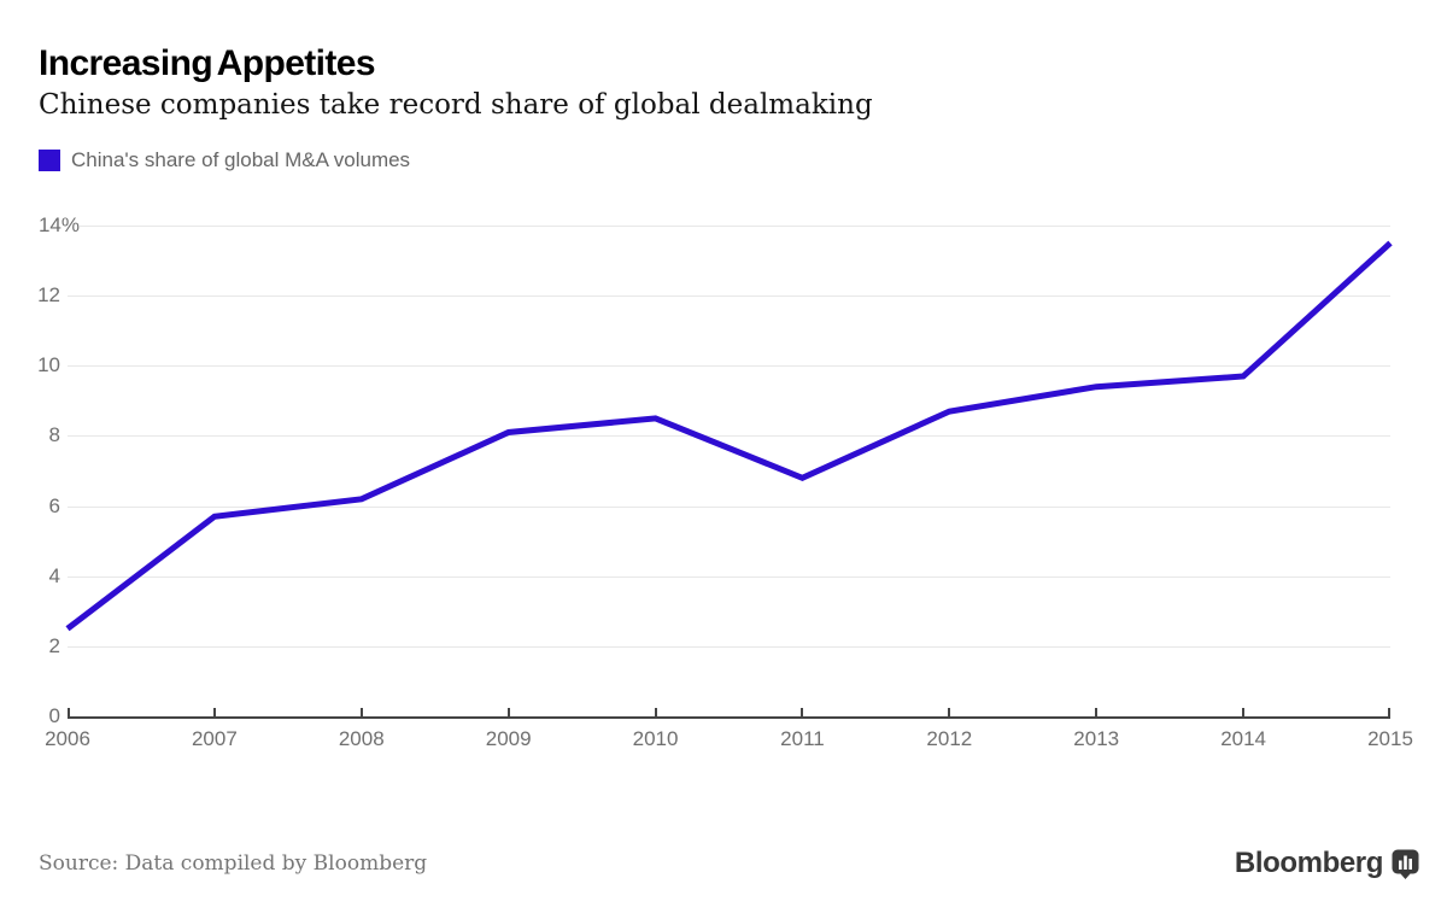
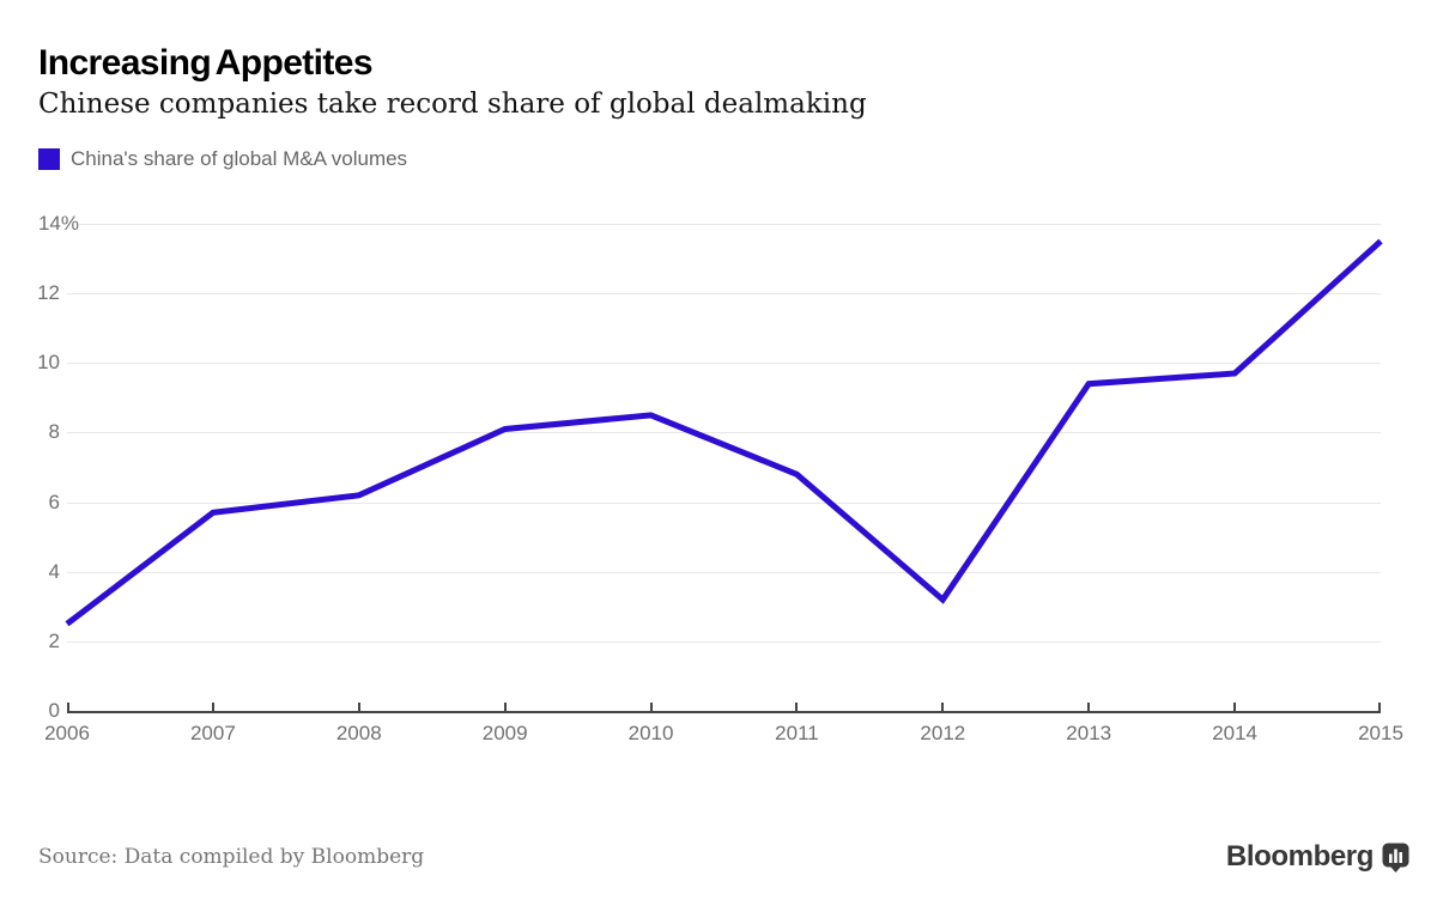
2012: 8.7 -> 3.2
